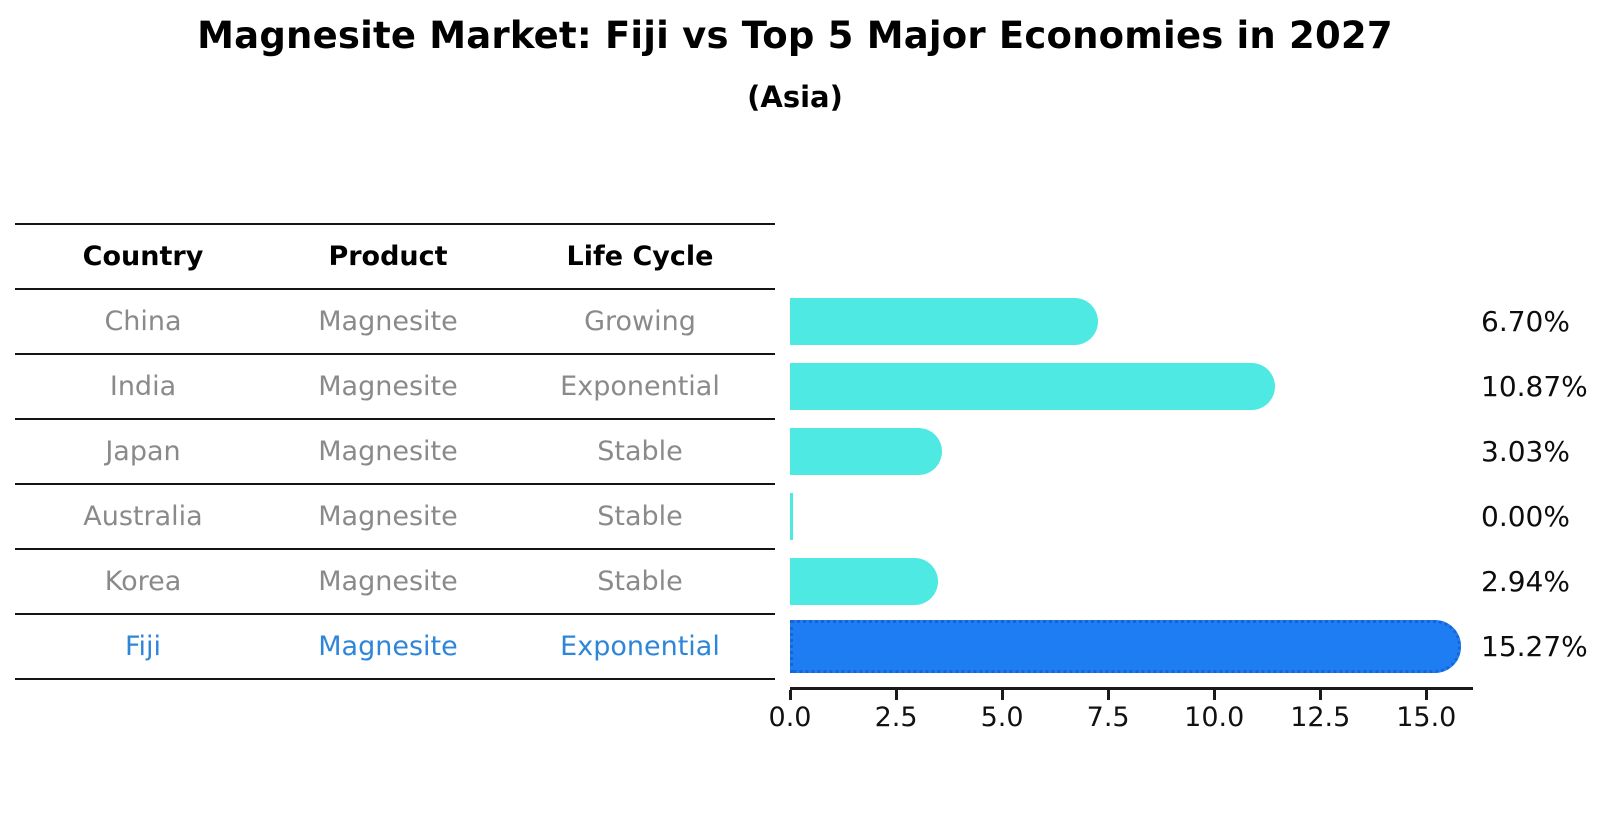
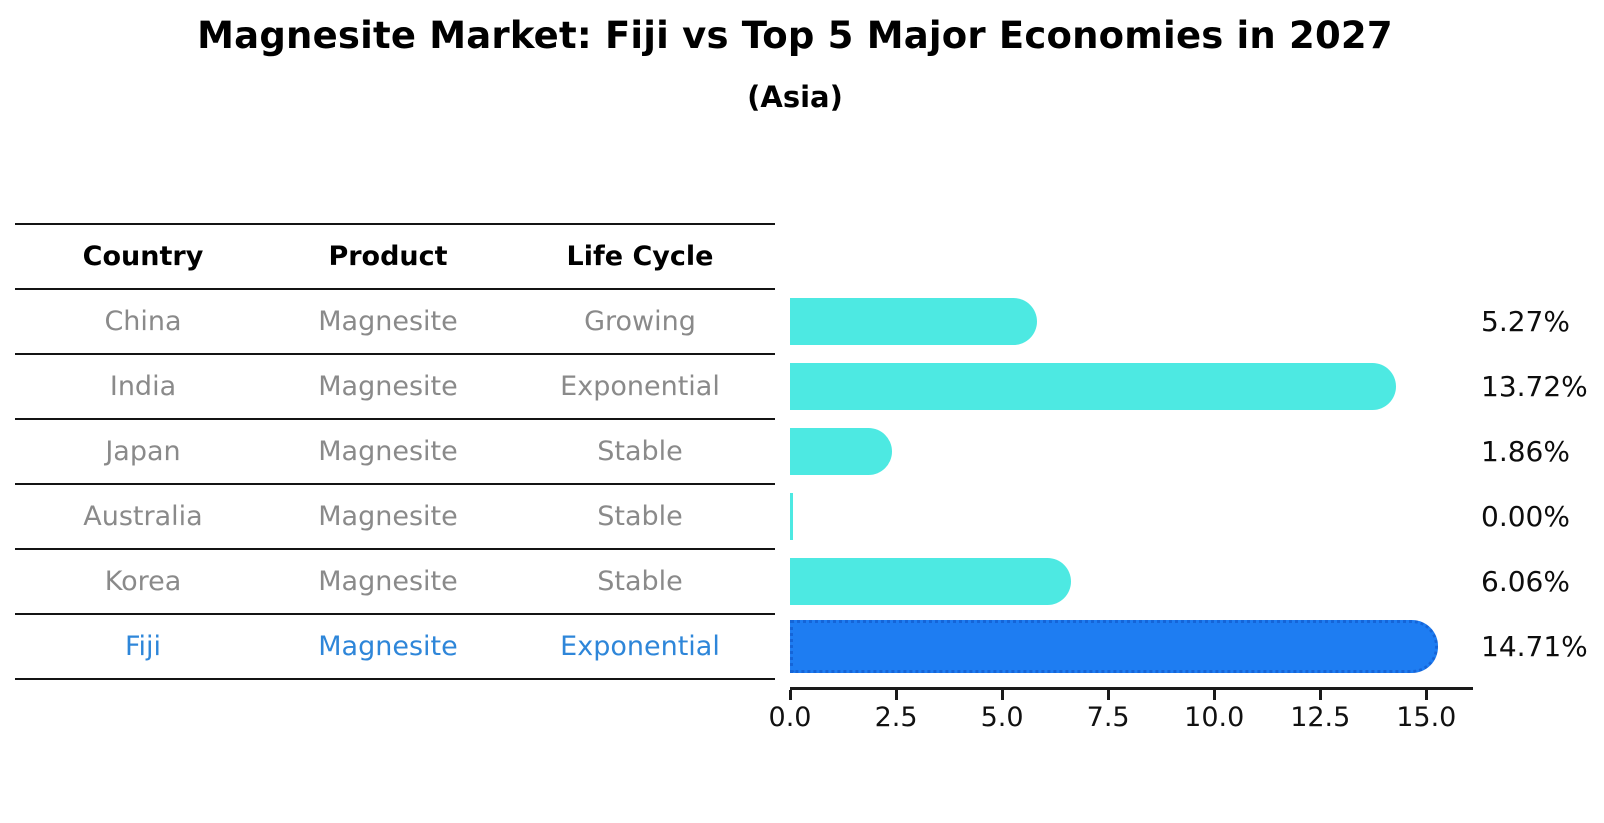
China: 6.70% -> 5.27%
India: 10.87% -> 13.72%
Japan: 3.03% -> 1.86%
Korea: 2.94% -> 6.06%
Fiji: 15.27% -> 14.71%
